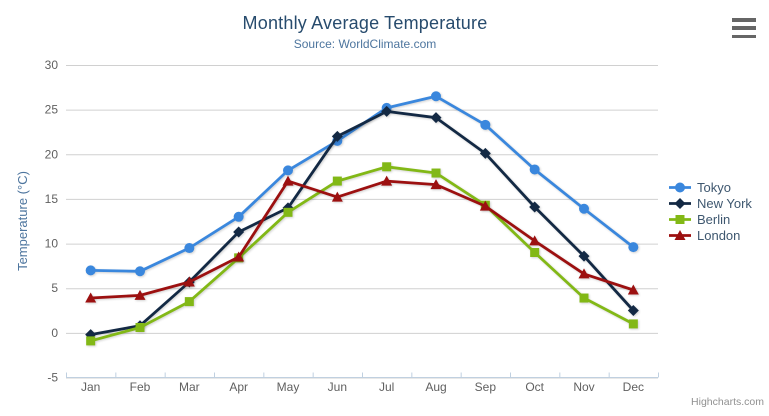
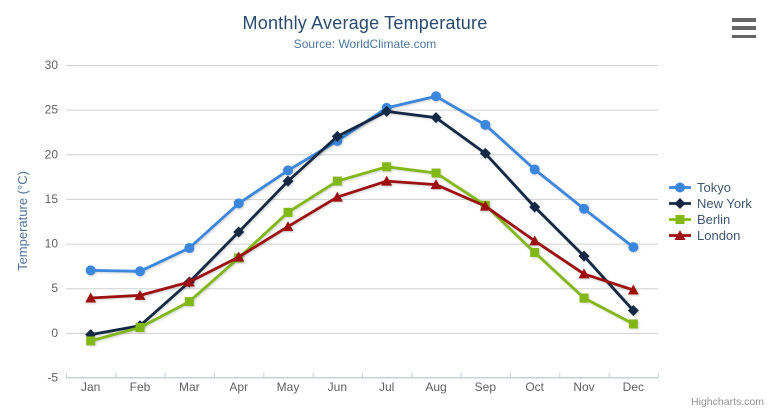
Tokyo/Apr: 13 -> 14
New York/May: 14 -> 17
London/May: 17 -> 12
